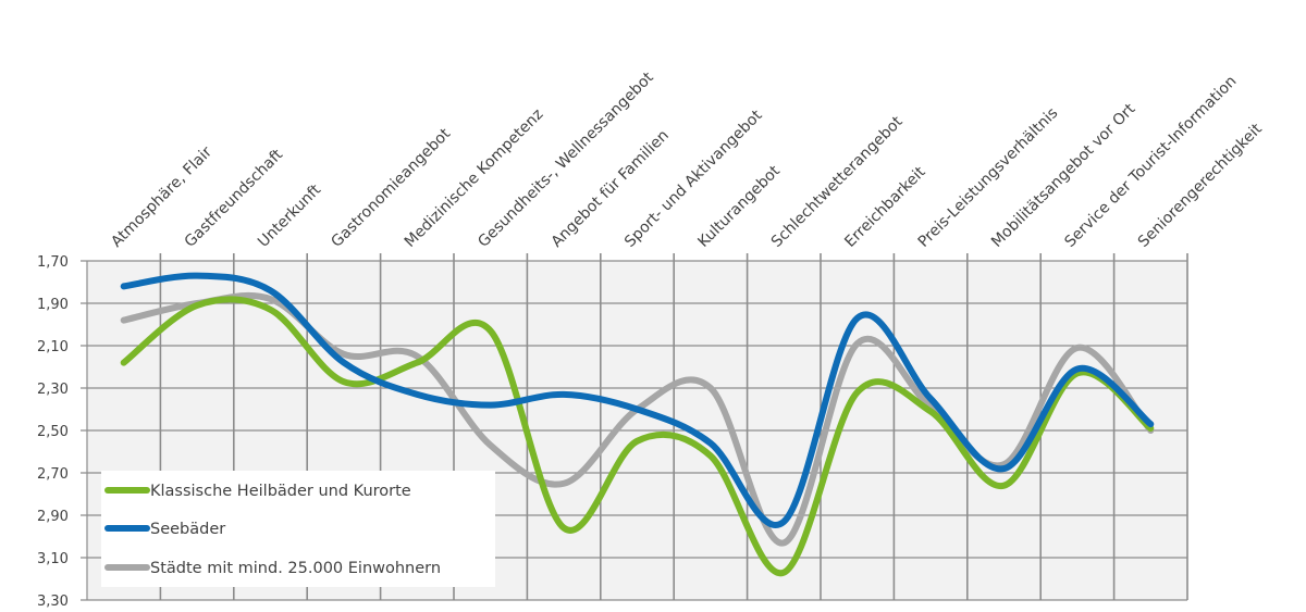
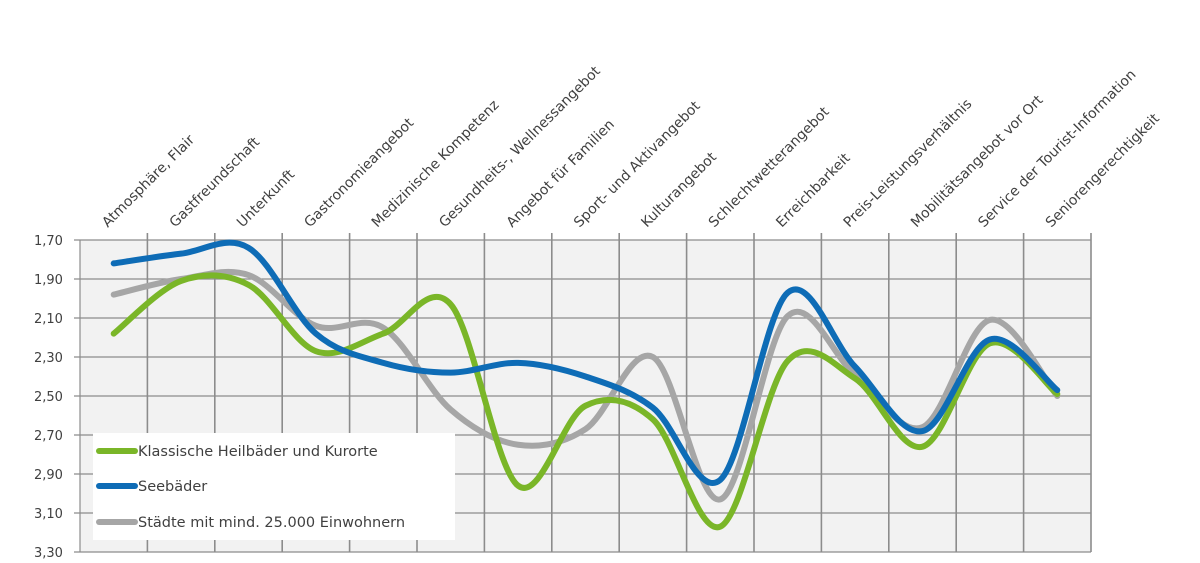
Seebäder/Unterkunft: 1,84 -> 1,74
Städte mit mind. 25.000 Einwohnern/Sport- und Aktivangebot: 2,40 -> 2,67
